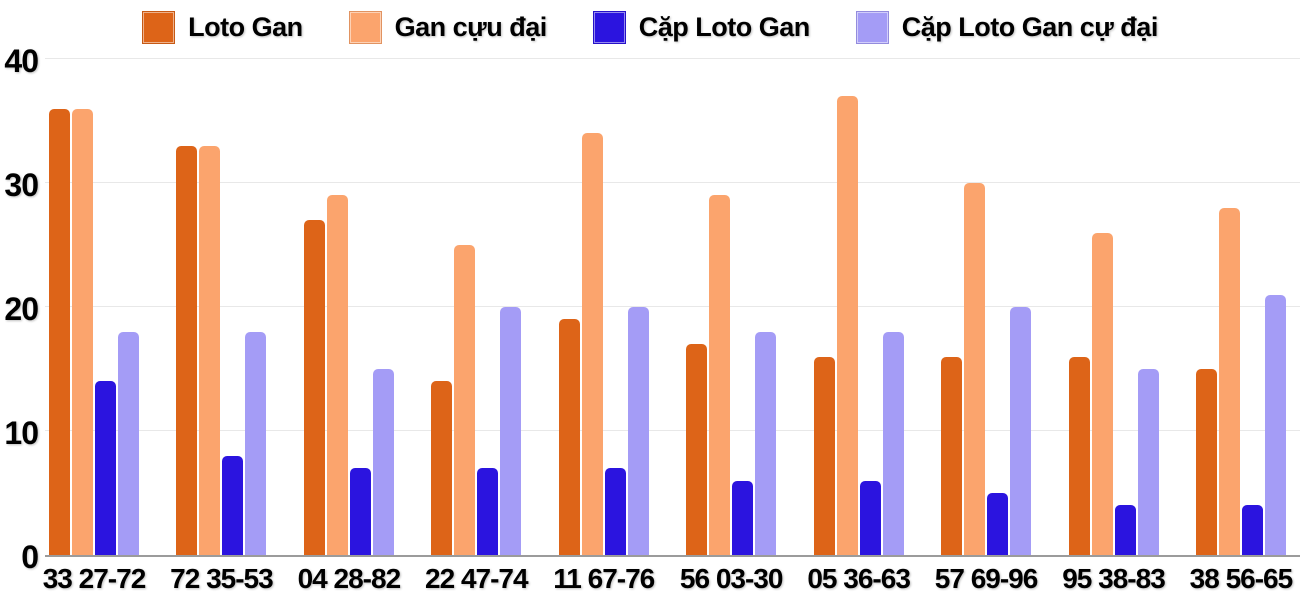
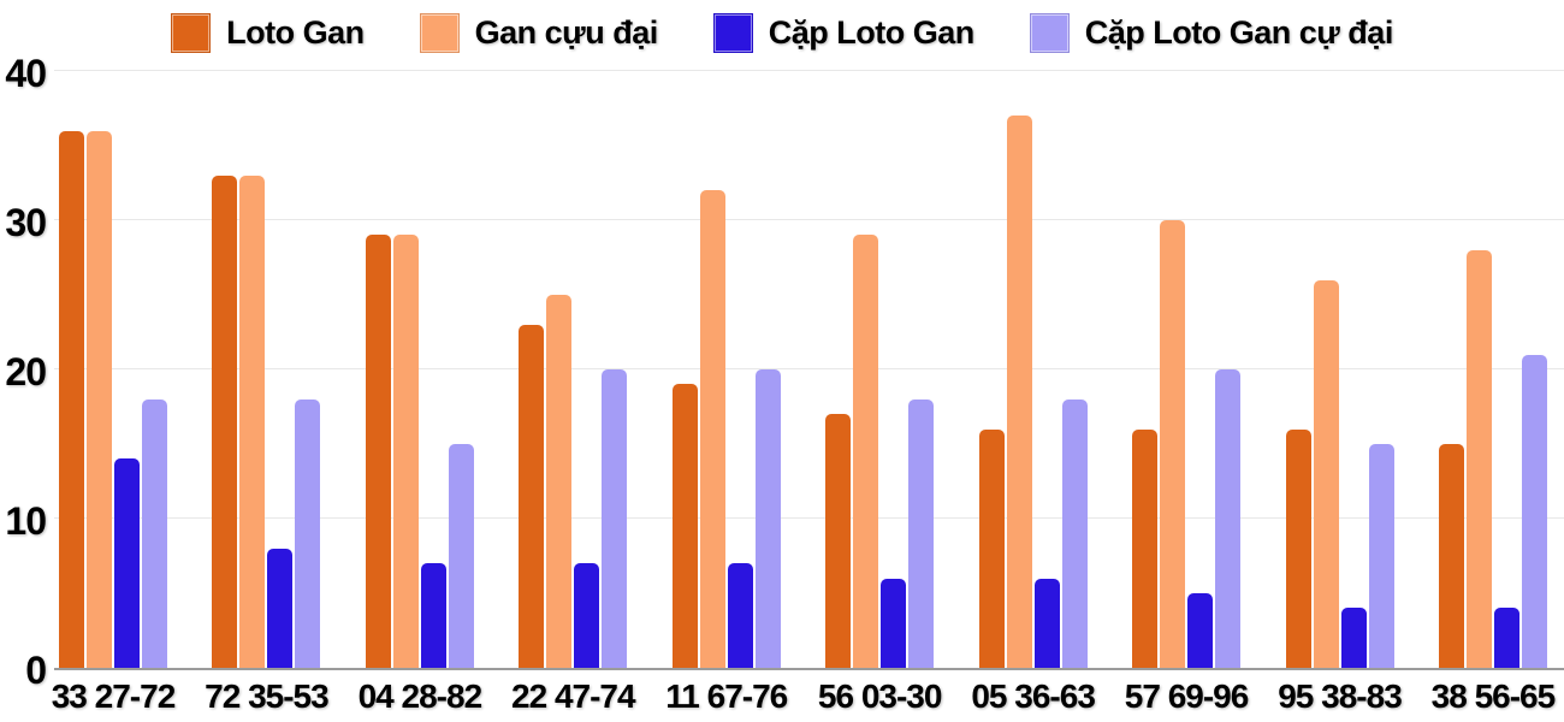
Loto Gan/04 28-82: 27 -> 29
Loto Gan/22 47-74: 14 -> 23
Gan cựu đại/11 67-76: 34 -> 32
